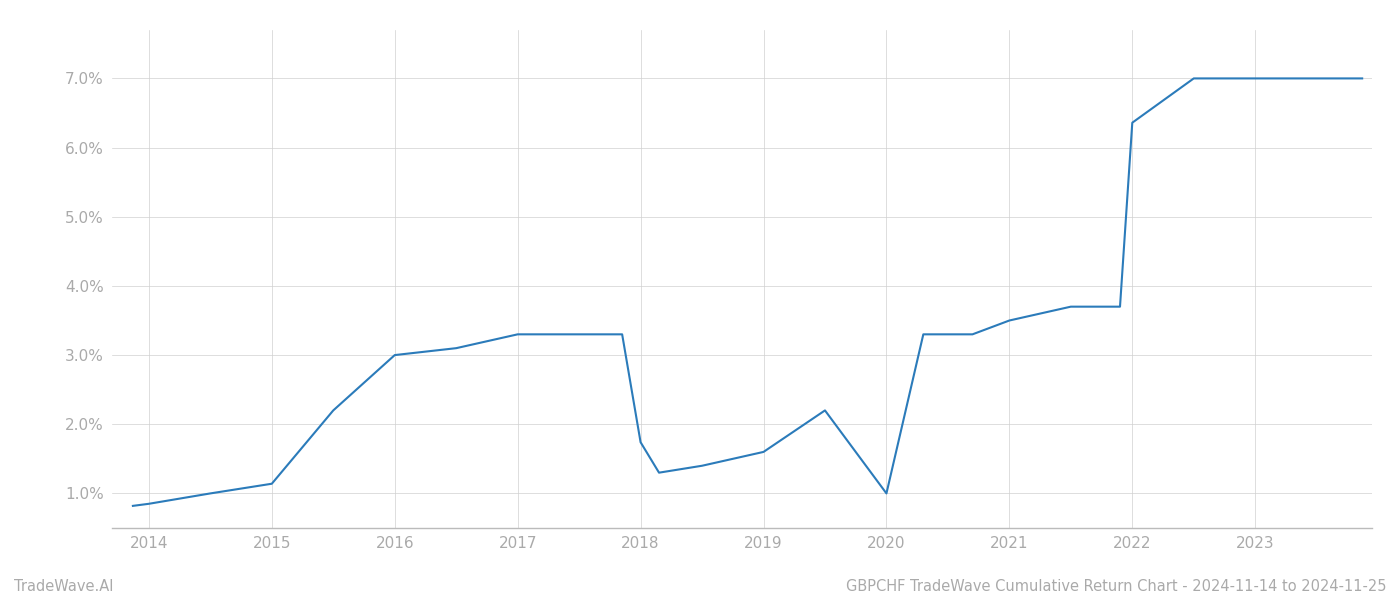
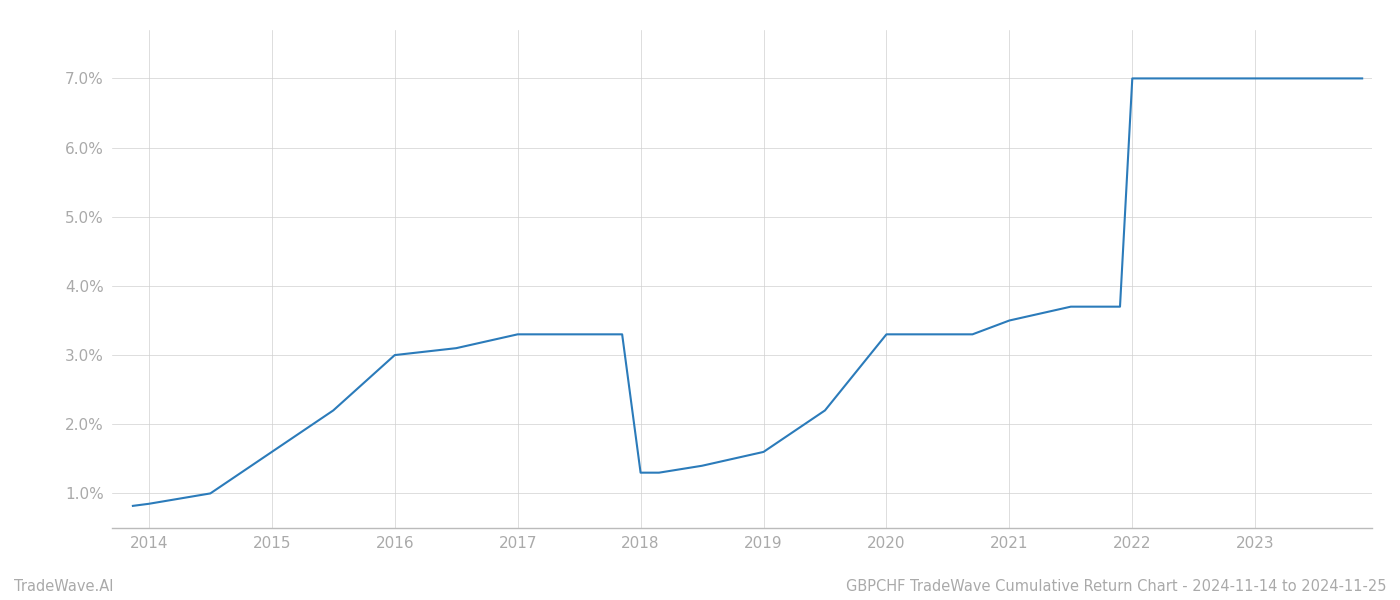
2015: 1.14% -> 1.60%
2018: 1.74% -> 1.30%
2020: 1.00% -> 3.30%
2022: 6.36% -> 7.00%
